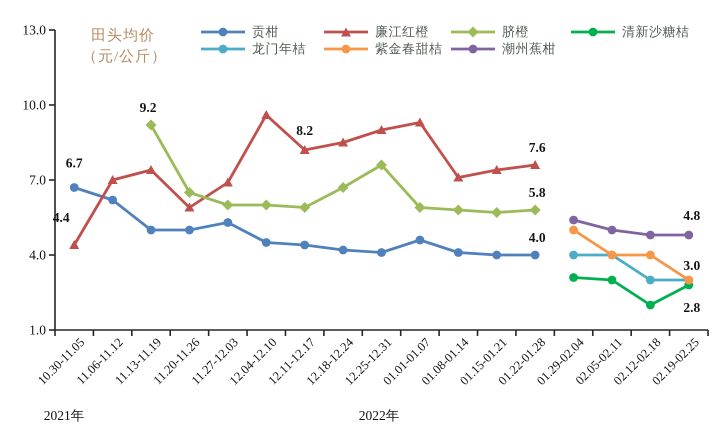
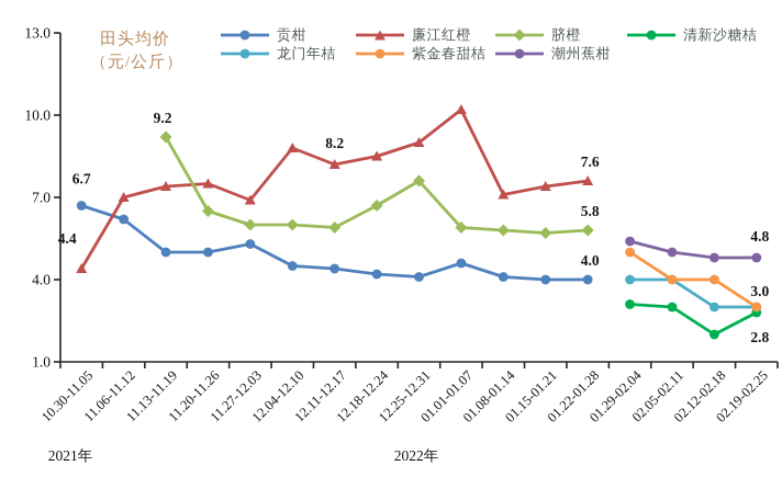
廉江红橙/11.20-11.26: 5.9 -> 7.5
廉江红橙/12.04-12.10: 9.6 -> 8.8
廉江红橙/01.01-01.07: 9.3 -> 10.2
